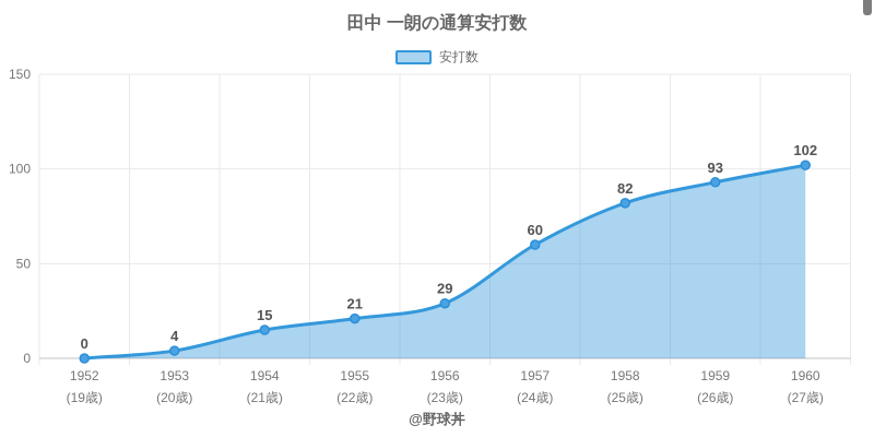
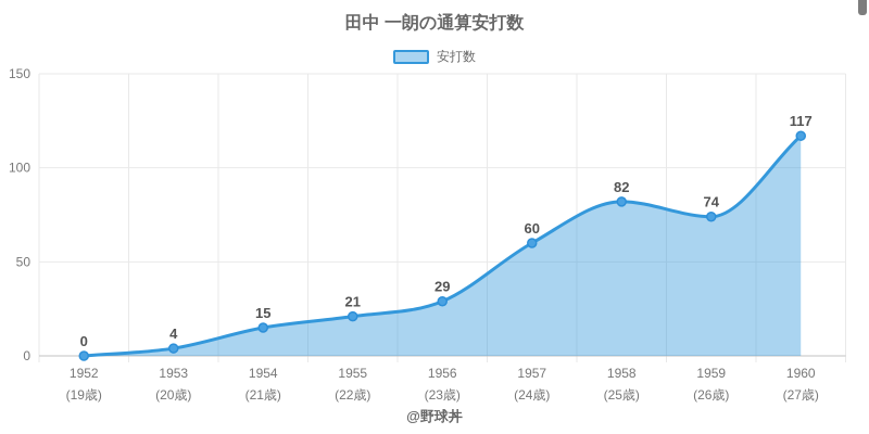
1959: 93 -> 74
1960: 102 -> 117
